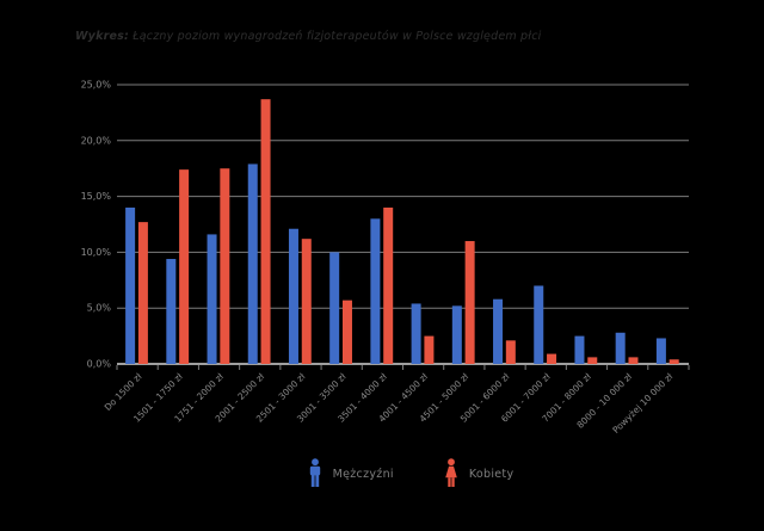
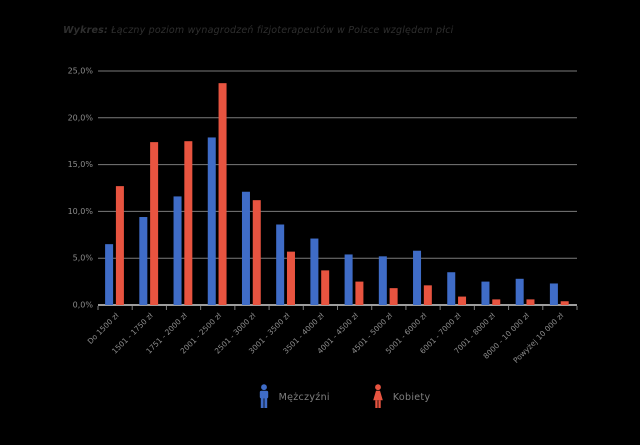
Mężczyźni/Do 1500 zł: 14% -> 6%
Mężczyźni/3001 - 3500 zł: 10% -> 9%
Mężczyźni/3501 - 4000 zł: 13% -> 7%
Kobiety/3501 - 4000 zł: 14% -> 4%
Kobiety/4501 - 5000 zł: 11% -> 2%
Mężczyźni/6001 - 7000 zł: 7% -> 4%
